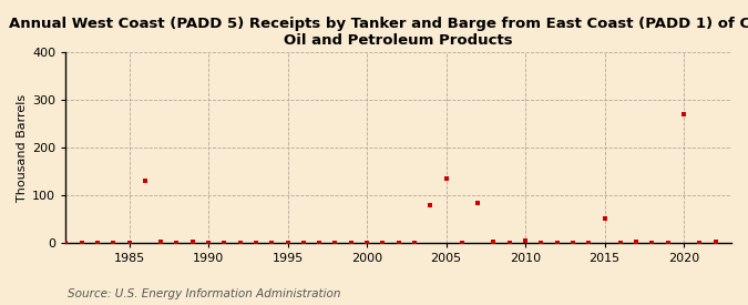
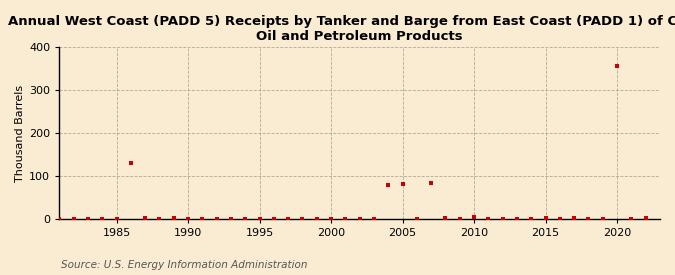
2005: 135 -> 82
2015: 50 -> 2
2020: 270 -> 355
